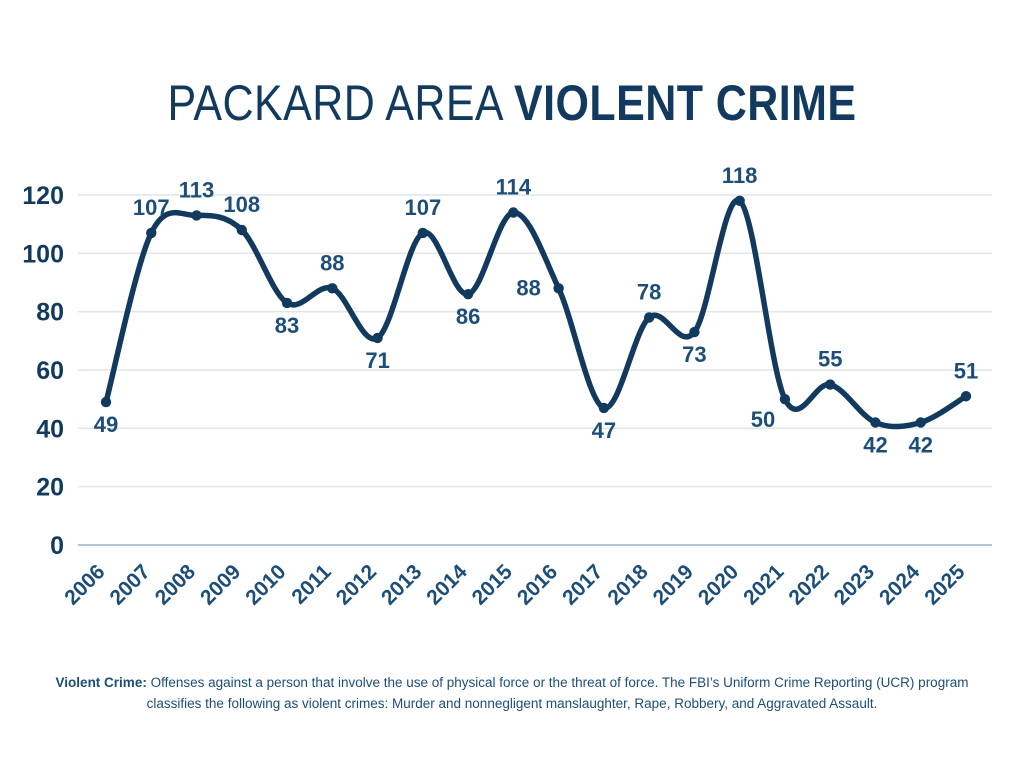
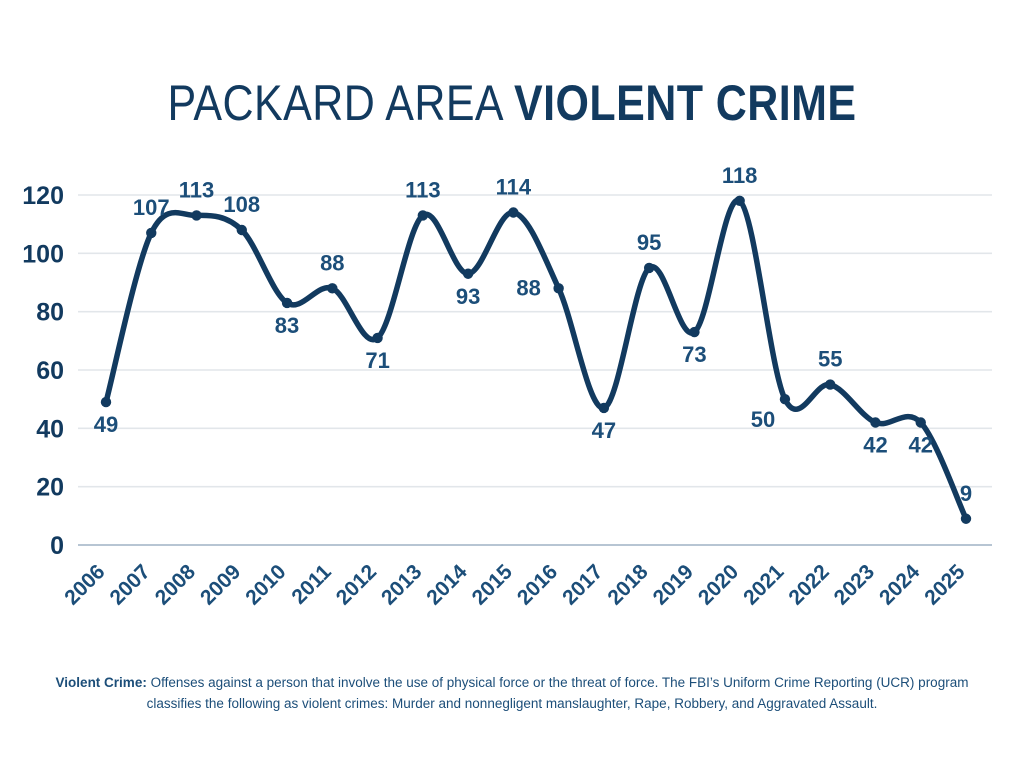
2013: 107 -> 113
2014: 86 -> 93
2018: 78 -> 95
2025: 51 -> 9
